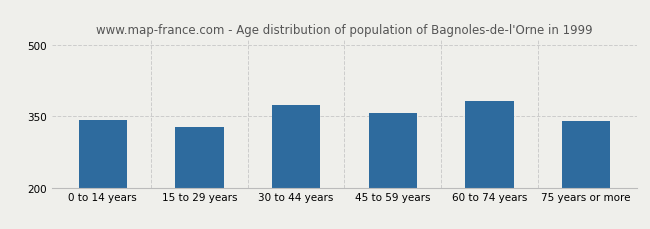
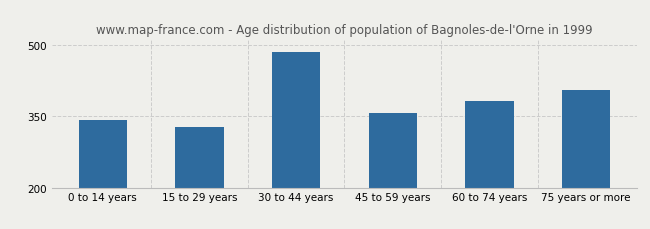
30 to 44 years: 373 -> 485
75 years or more: 340 -> 405
